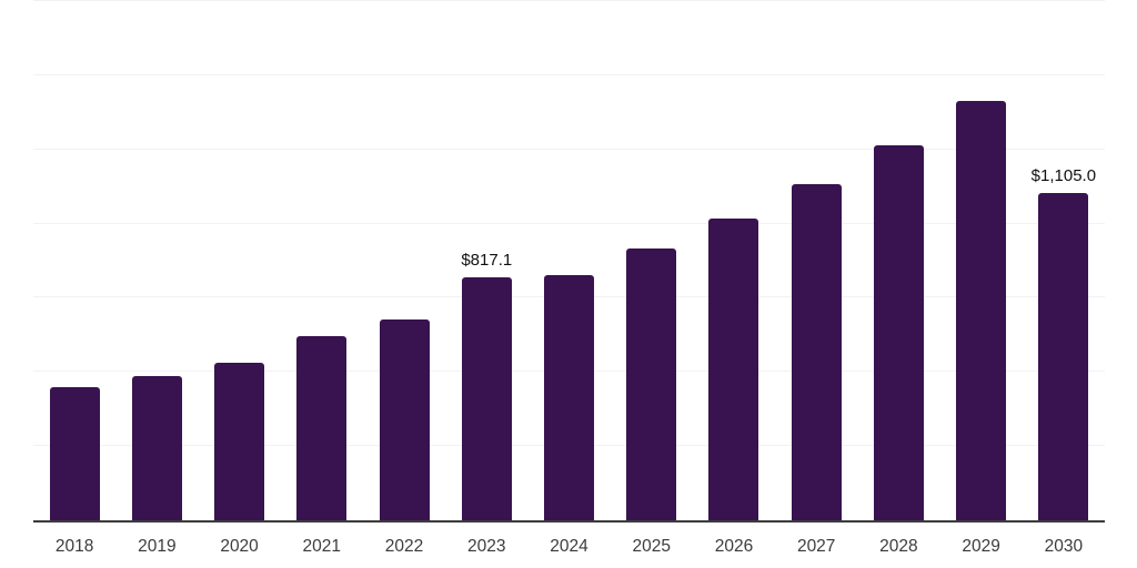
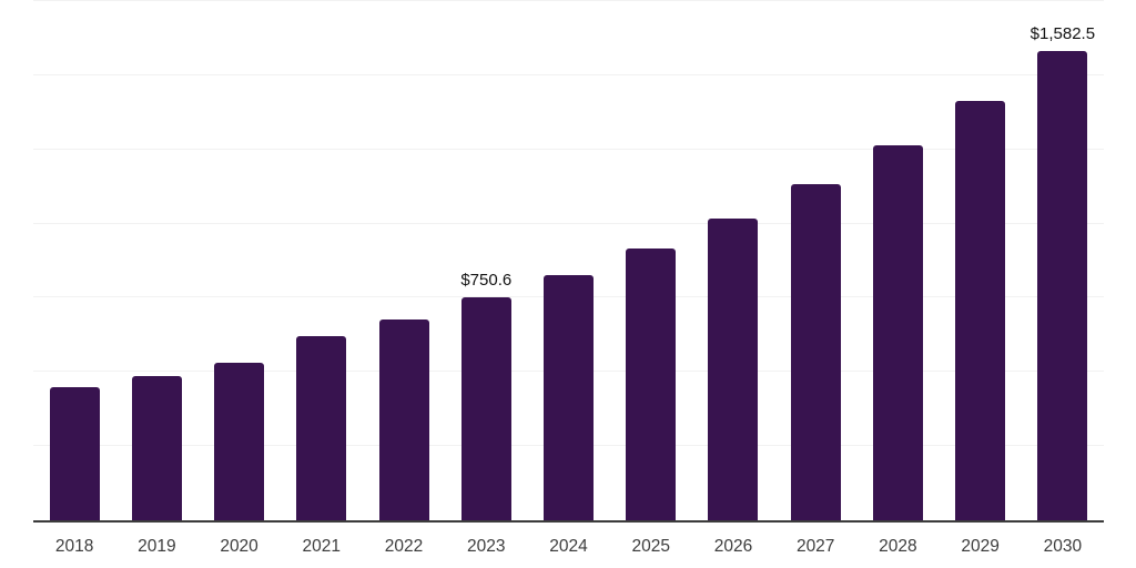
2023: $817.1 -> $750.6
2030: $1,105.0 -> $1,582.5
